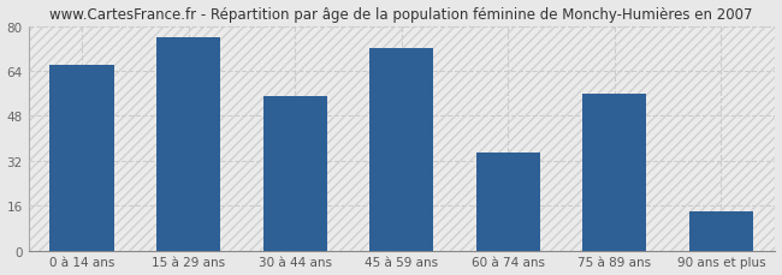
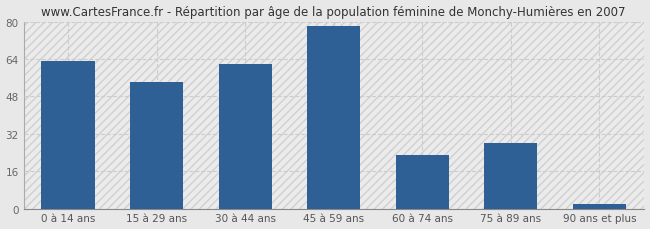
0 à 14 ans: 66 -> 63
15 à 29 ans: 76 -> 54
30 à 44 ans: 55 -> 62
45 à 59 ans: 72 -> 78
60 à 74 ans: 35 -> 23
75 à 89 ans: 56 -> 28
90 ans et plus: 14 -> 2
